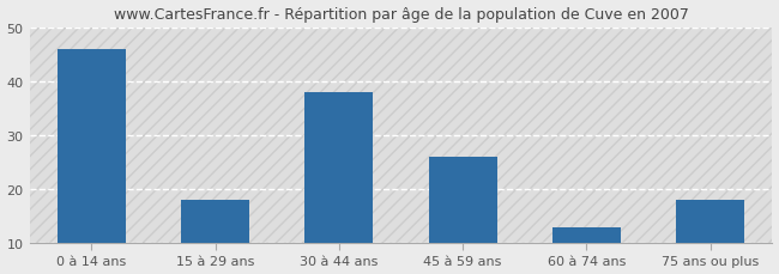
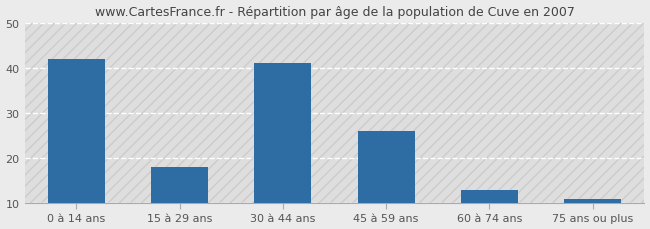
0 à 14 ans: 46 -> 42
30 à 44 ans: 38 -> 41
75 ans ou plus: 18 -> 11
